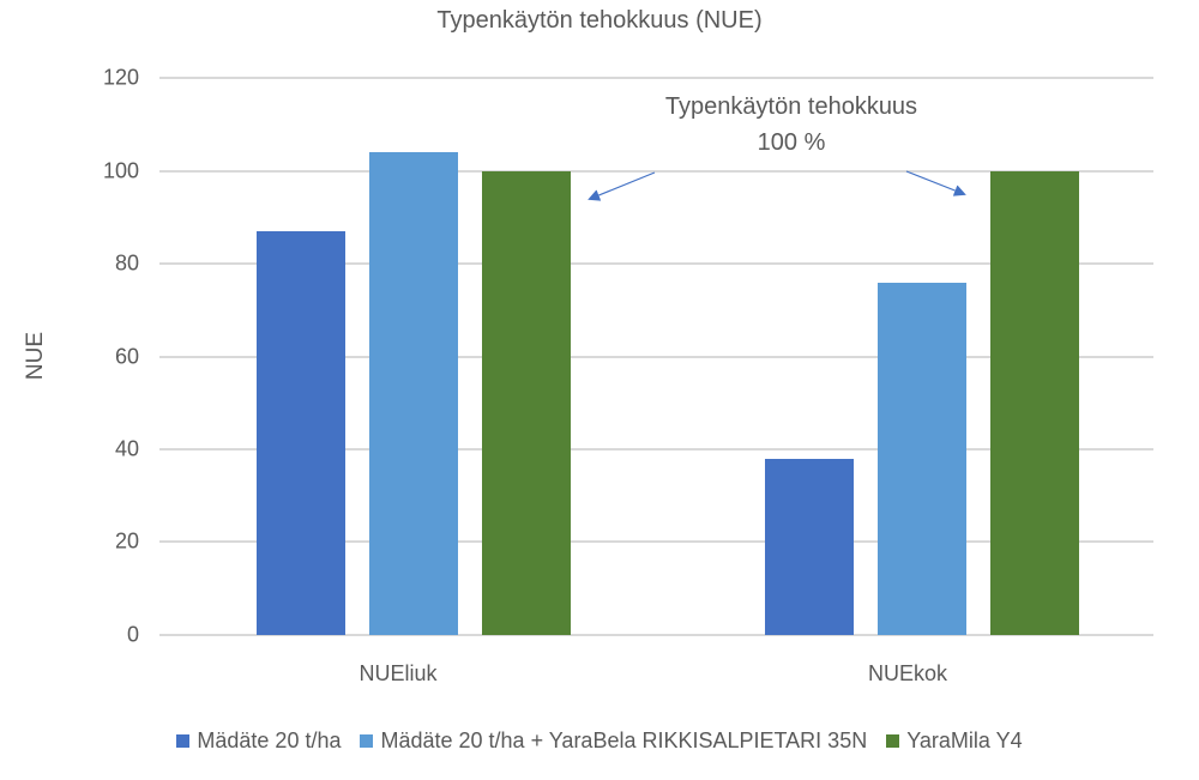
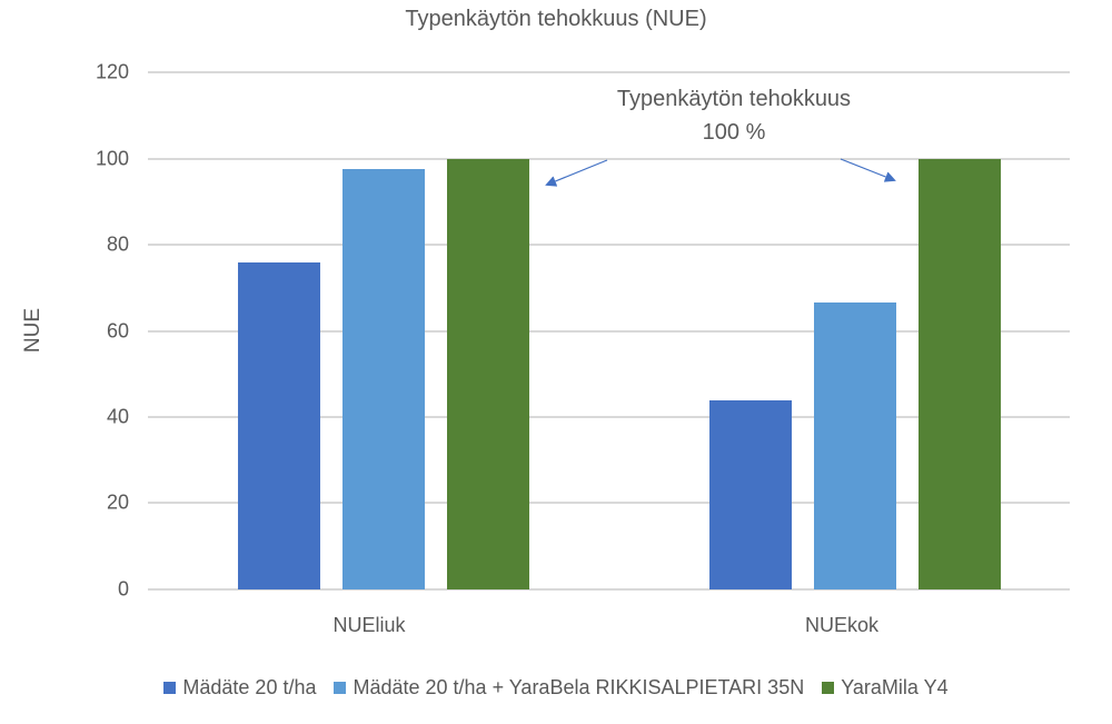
Mädäte 20 t/ha/NUEliuk: 87 -> 76
Mädäte 20 t/ha + YaraBela RIKKISALPIETARI 35N/NUEliuk: 104 -> 98
Mädäte 20 t/ha/NUEkok: 38 -> 44
Mädäte 20 t/ha + YaraBela RIKKISALPIETARI 35N/NUEkok: 76 -> 66
